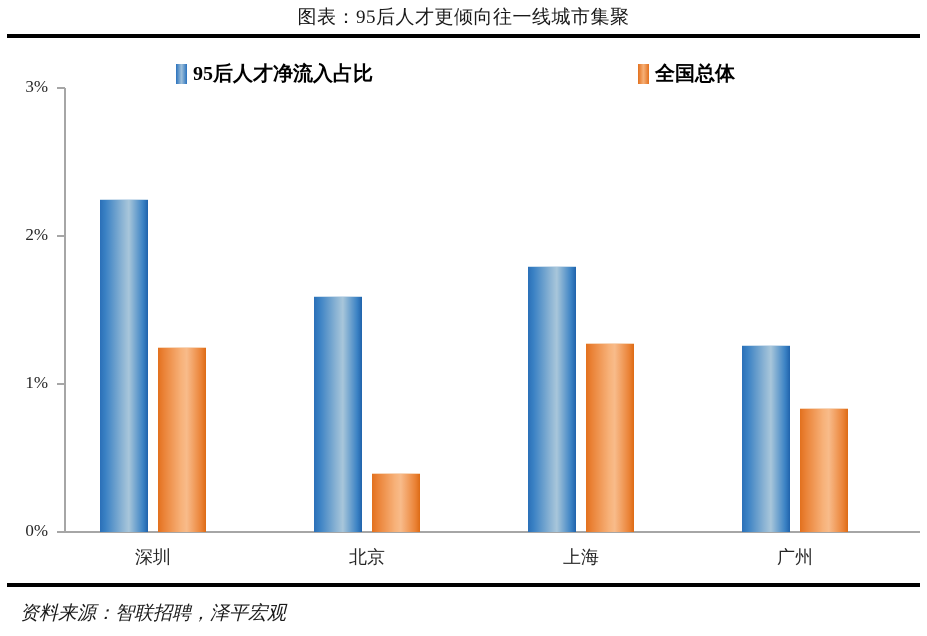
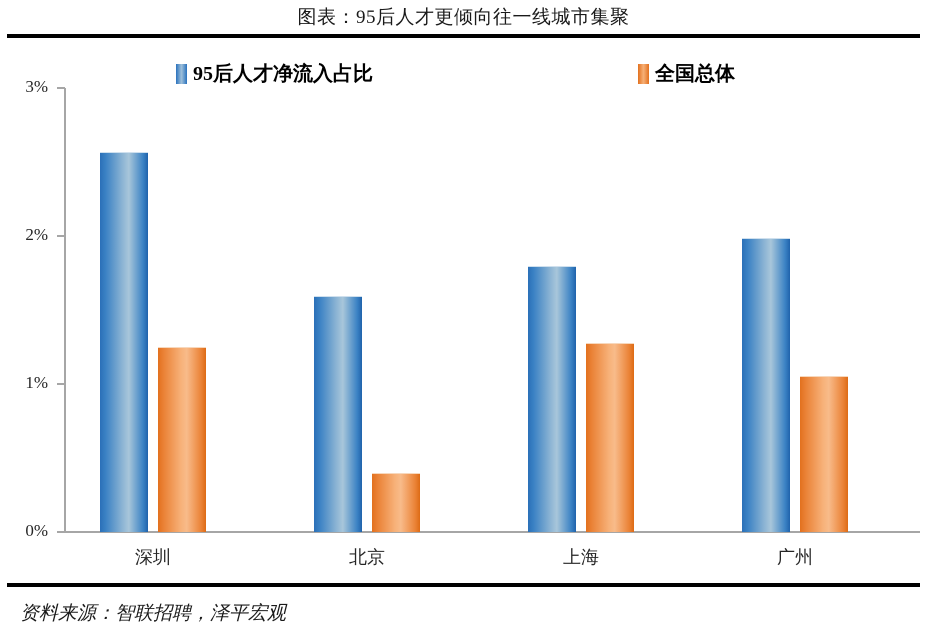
95后人才净流入占比/深圳: 2.24% -> 2.56%
95后人才净流入占比/广州: 1.26% -> 1.98%
全国总体/广州: 0.83% -> 1.05%
